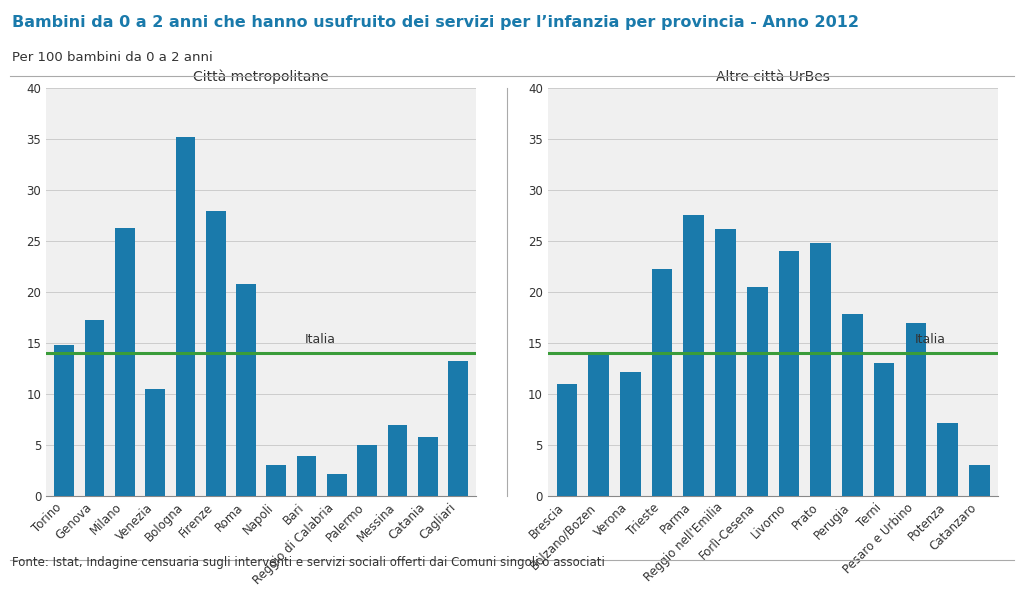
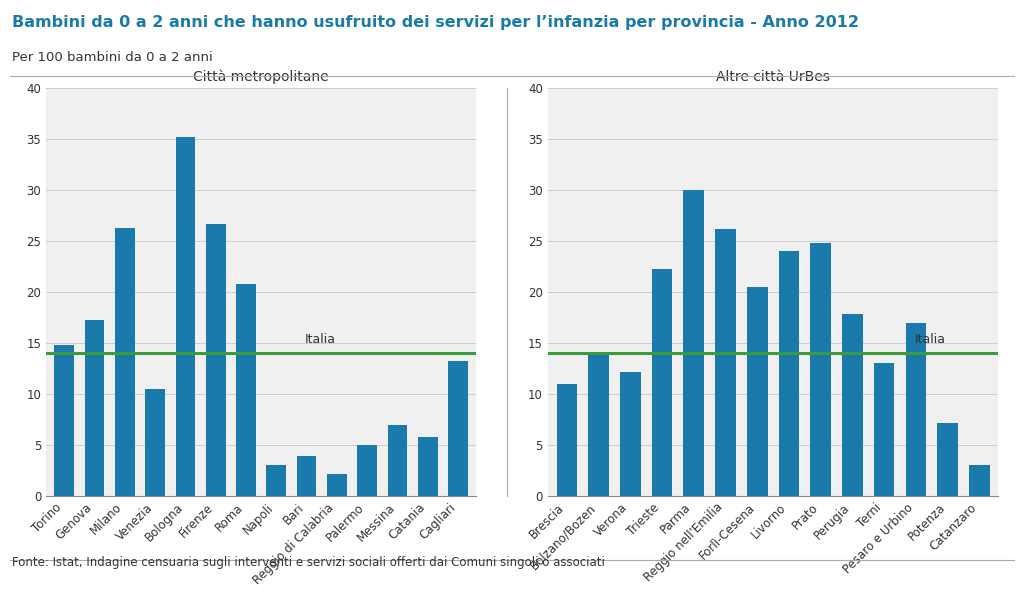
Città metropolitane/Firenze: 27.9 -> 26.7
Altre città UrBes/Parma: 27.5 -> 30.0
